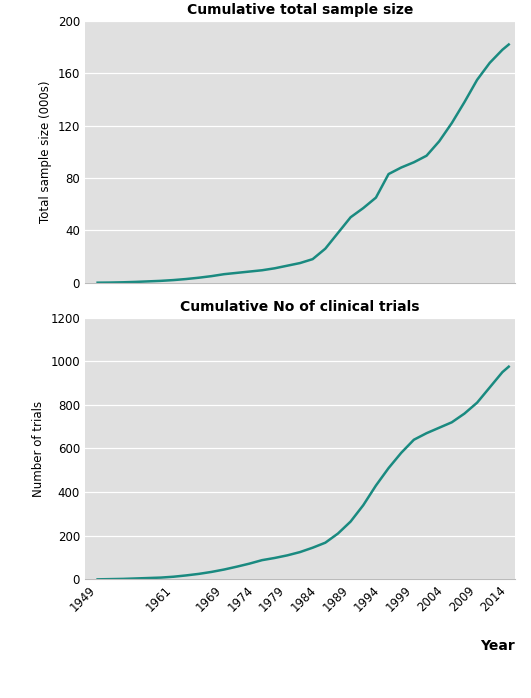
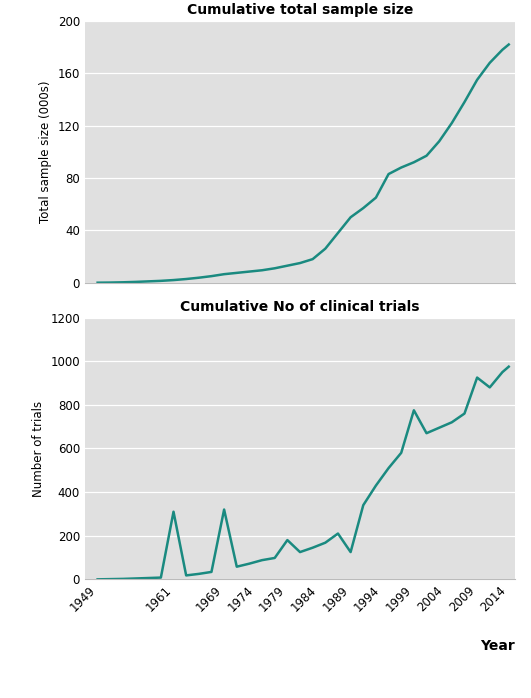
Cumulative No of clinical trials/1961: 12 -> 310
Cumulative No of clinical trials/1969: 45 -> 320
Cumulative No of clinical trials/1979: 110 -> 180
Cumulative No of clinical trials/1989: 265 -> 125
Cumulative No of clinical trials/1999: 640 -> 775
Cumulative No of clinical trials/2009: 810 -> 925
